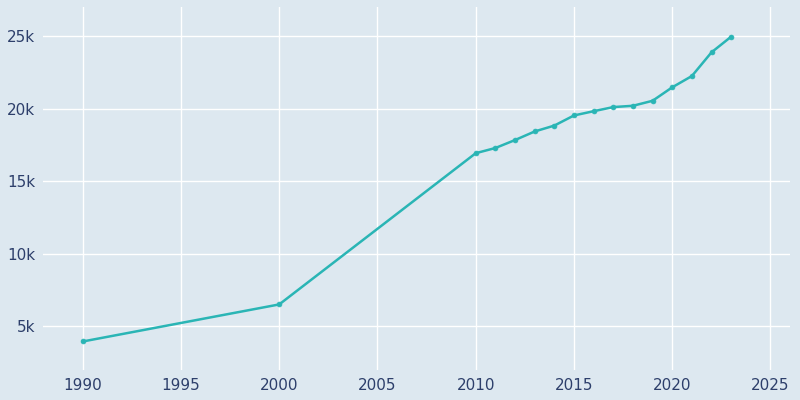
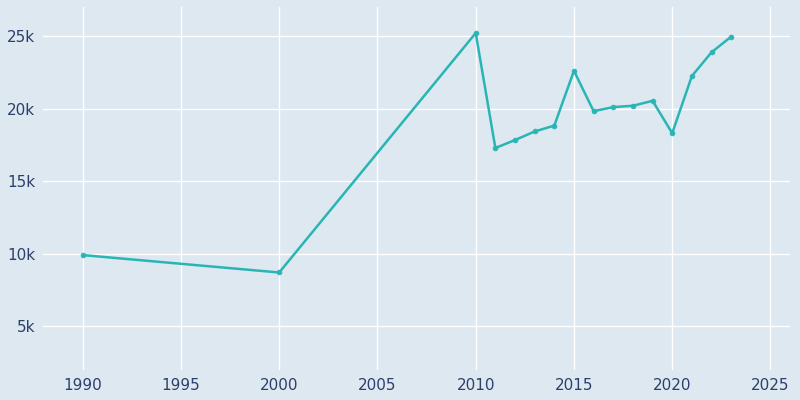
1990: 3.9k -> 9.9k
2000: 6.5k -> 8.7k
2010: 16.9k -> 25.2k
2015: 19.5k -> 22.6k
2020: 21.5k -> 18.3k
